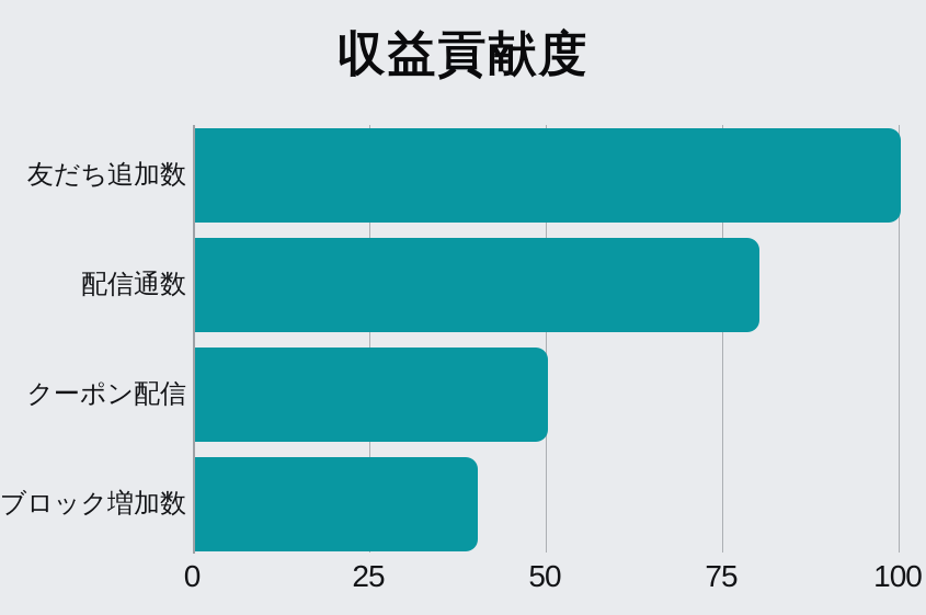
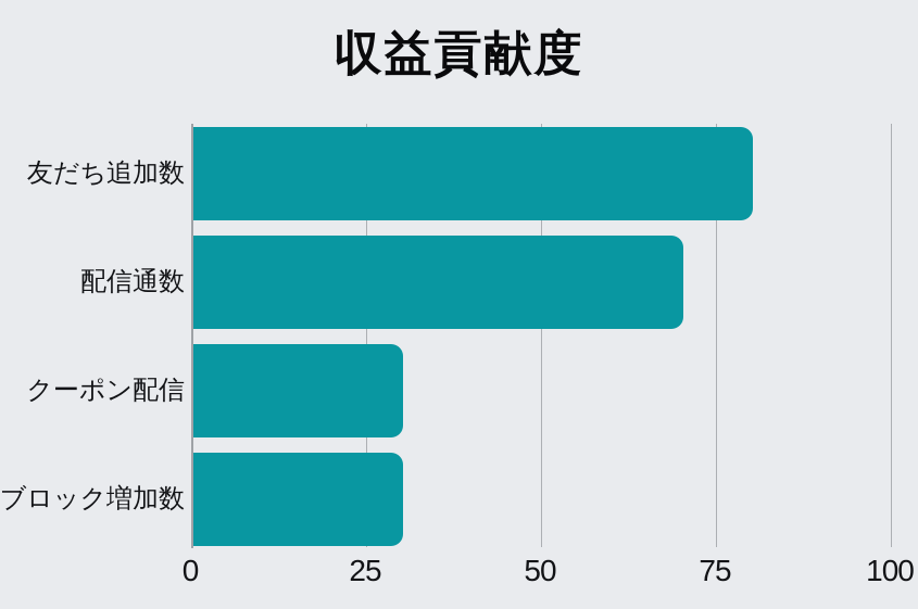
友だち追加数: 100 -> 80
配信通数: 80 -> 70
クーポン配信: 50 -> 30
ブロック増加数: 40 -> 30
